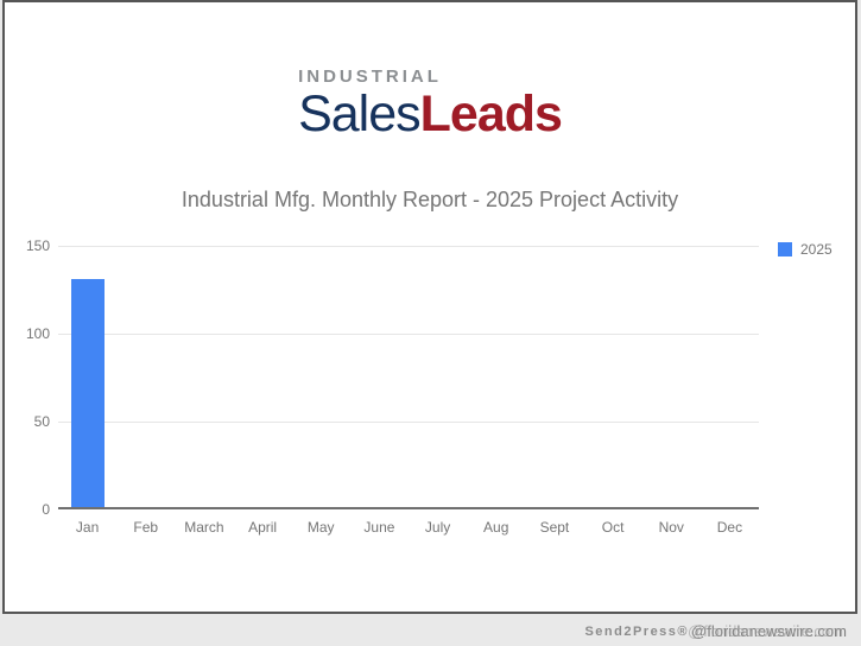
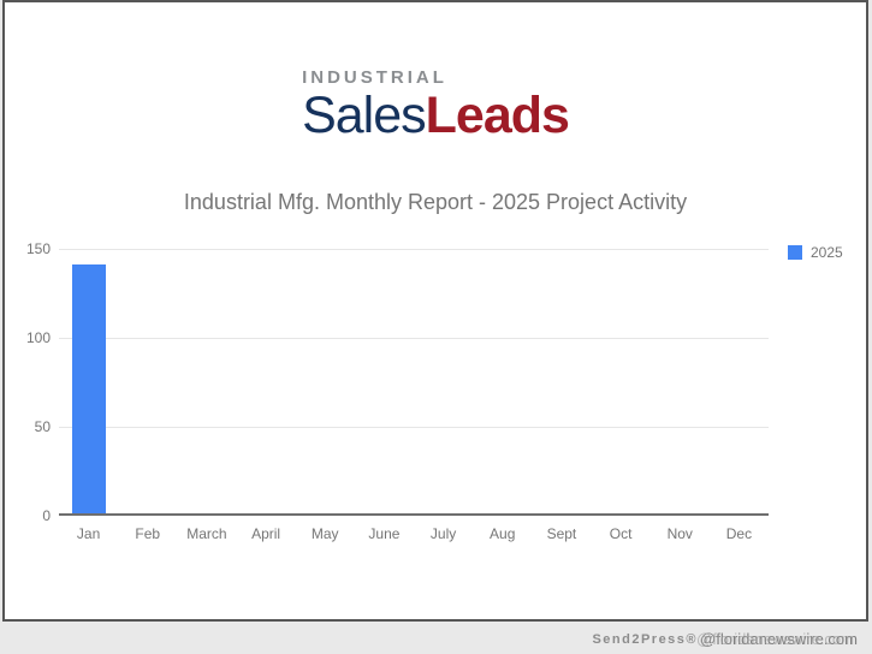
Jan: 130 -> 140
